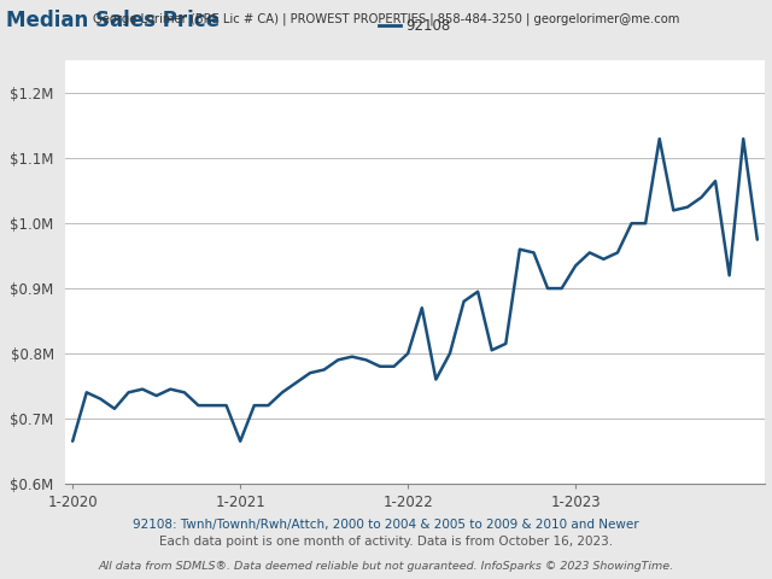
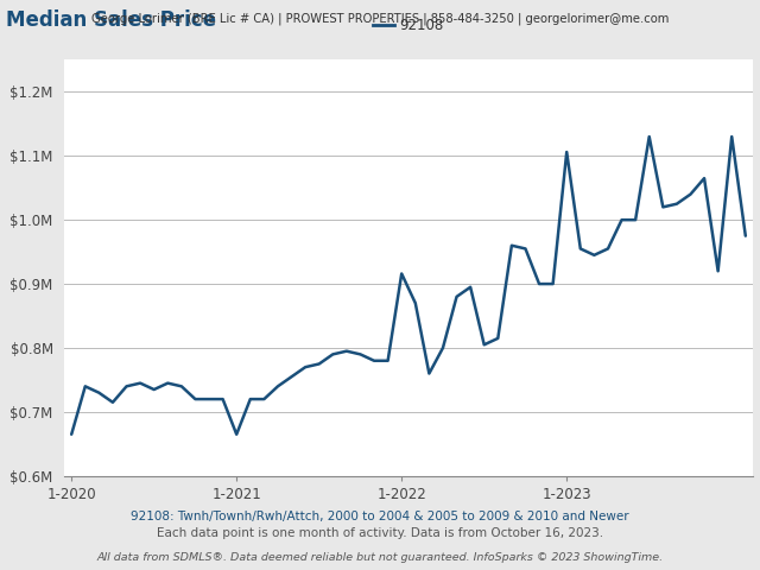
1-2022: $0.800M -> $0.916M
1-2023: $0.935M -> $1.106M
